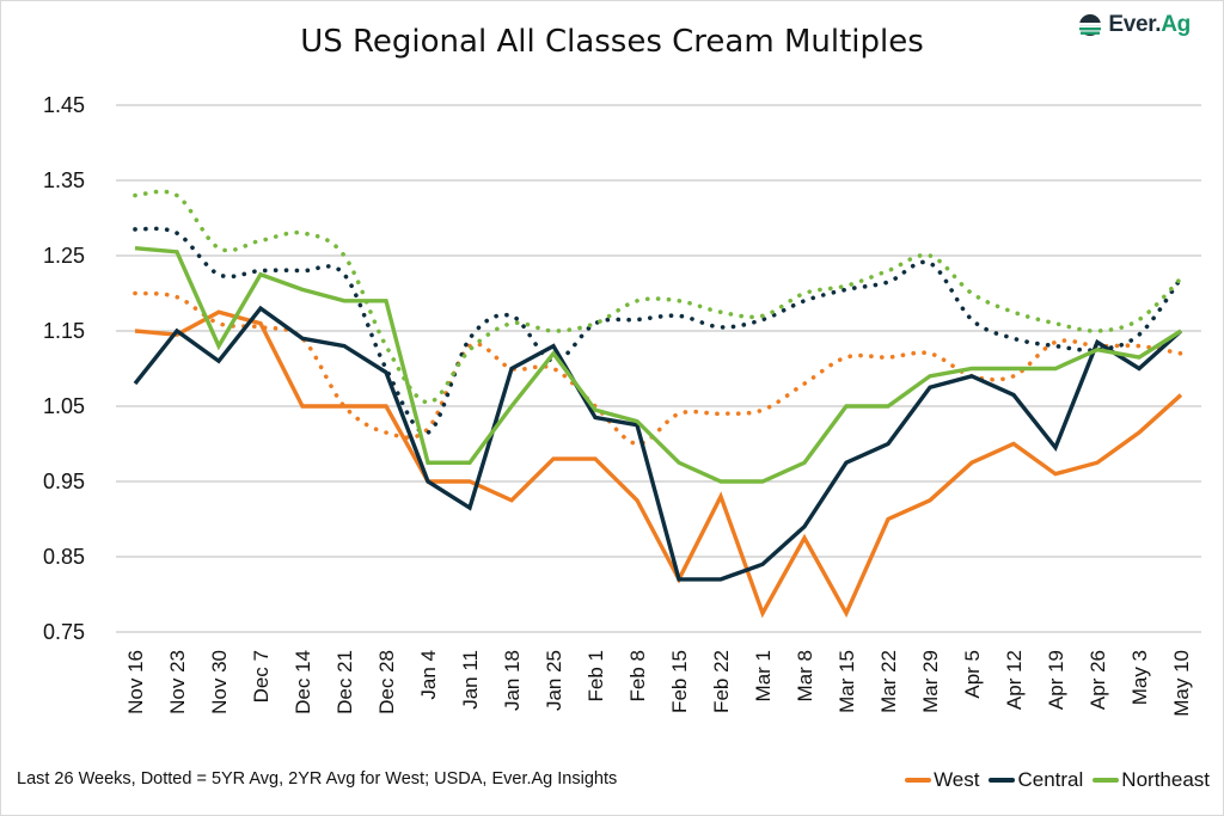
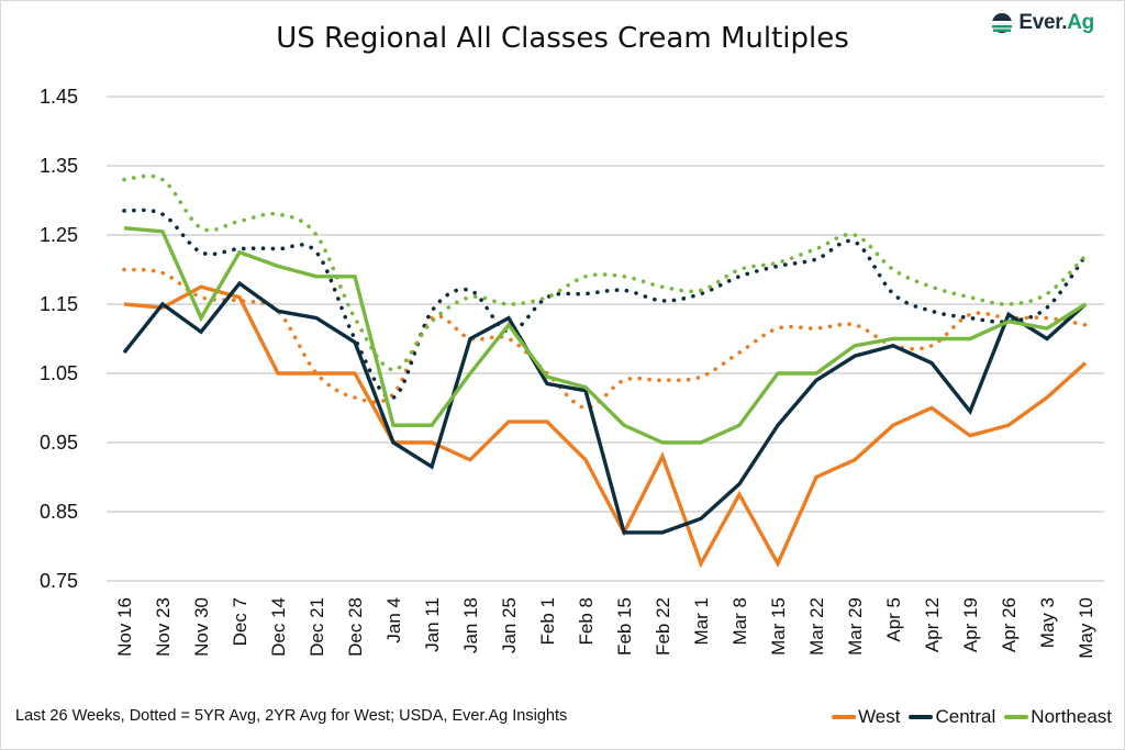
Central/Mar 22: 1.00 -> 1.04
